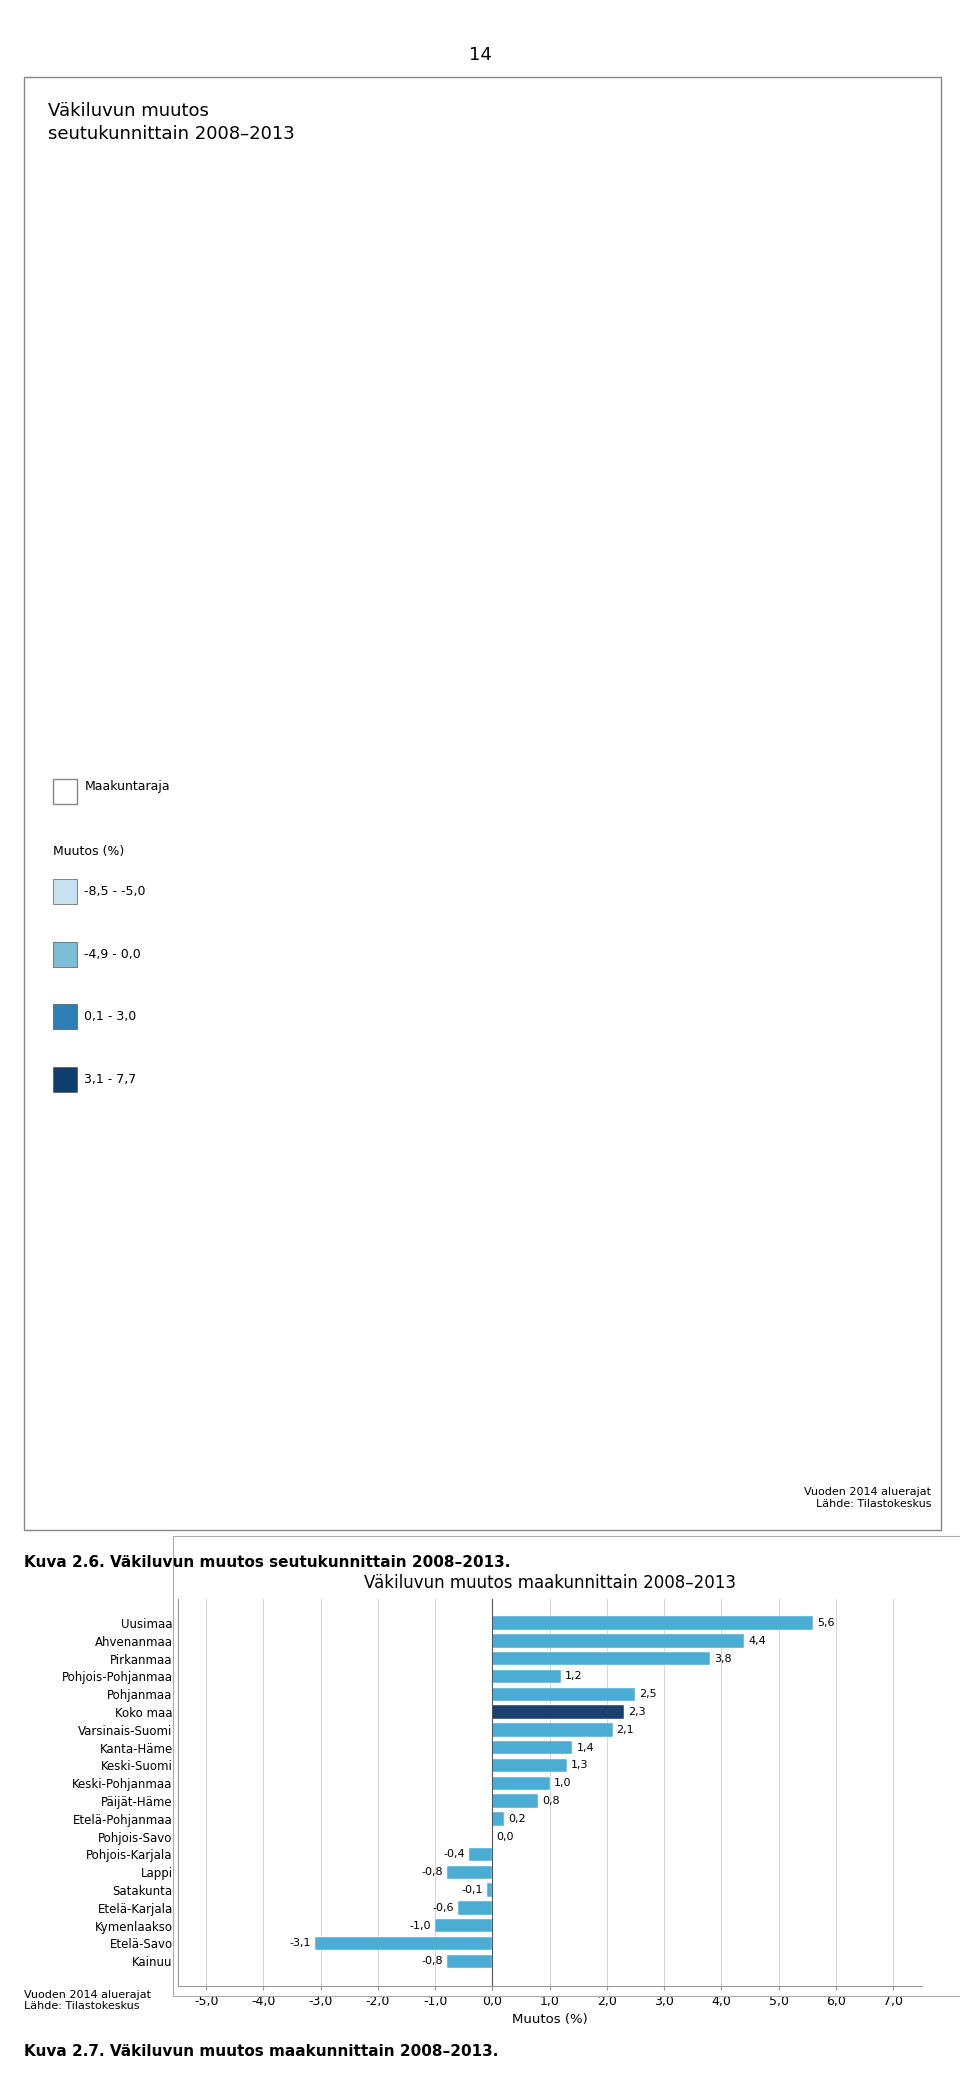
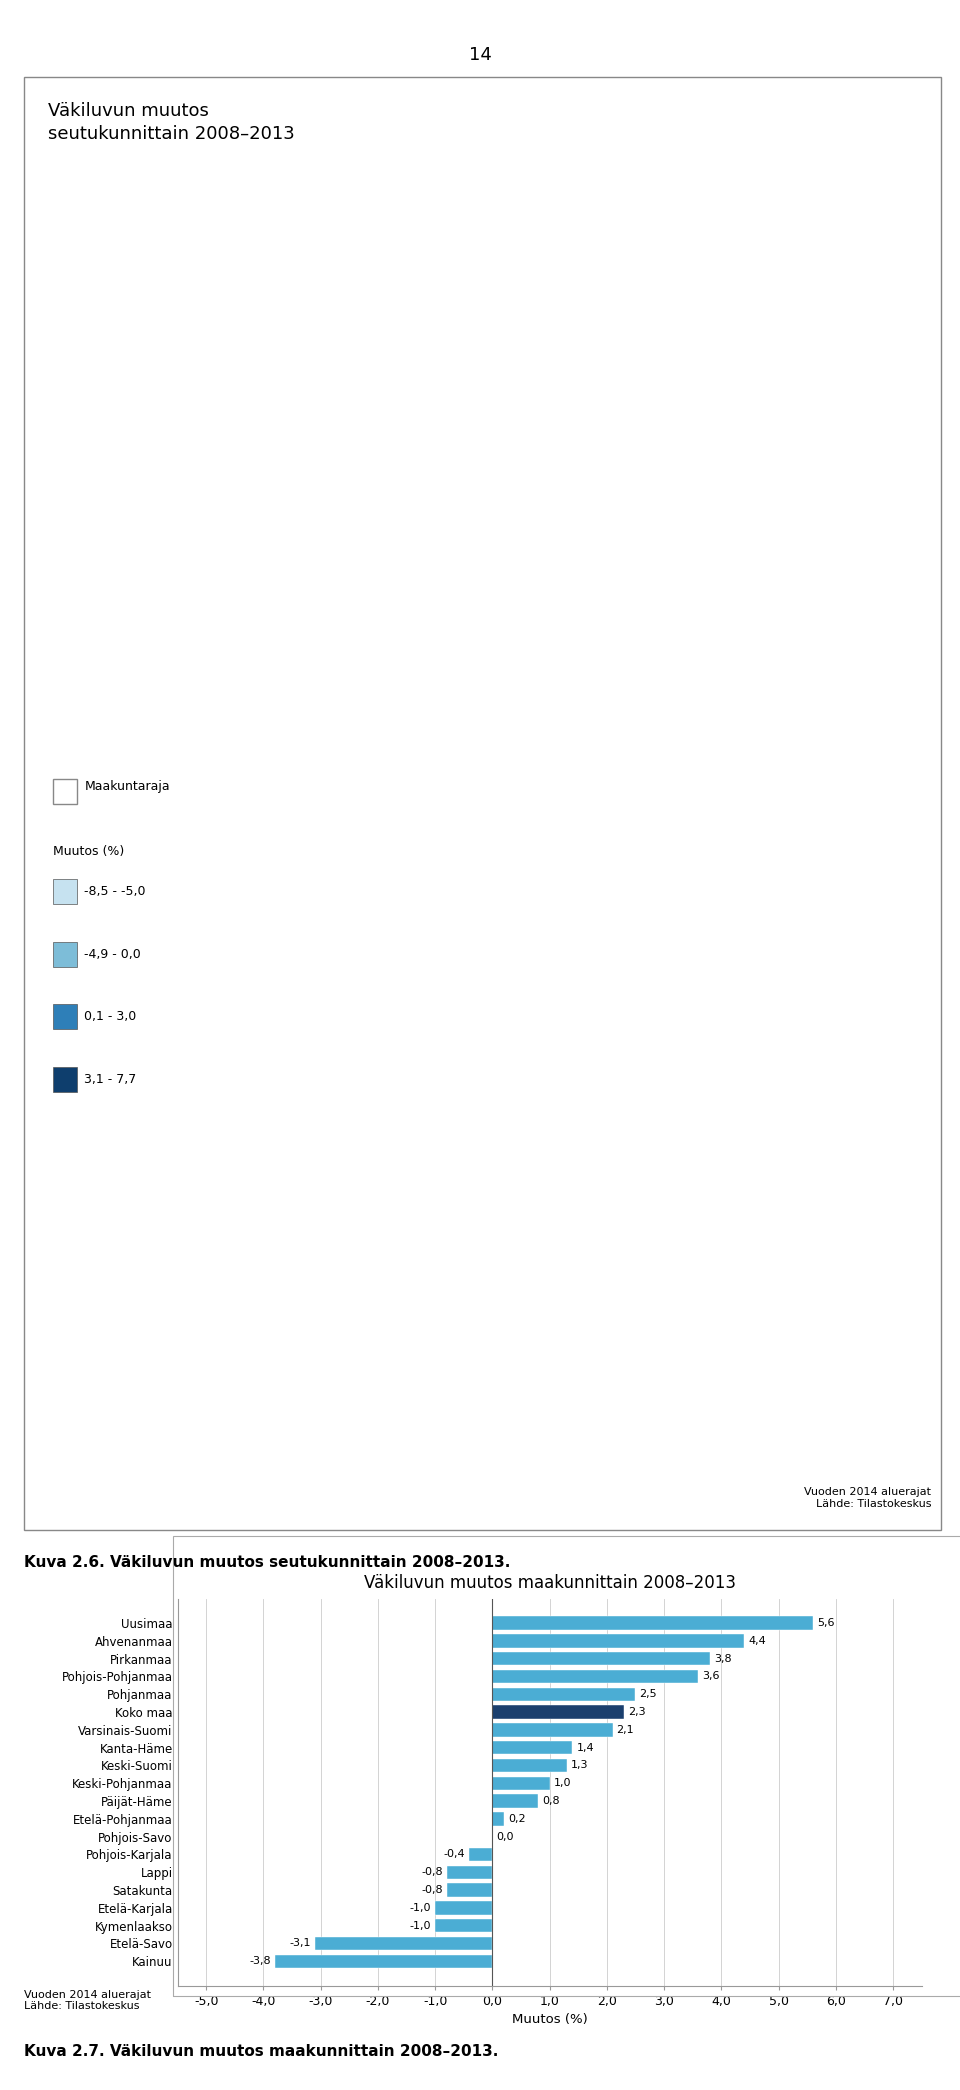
Pohjois-Pohjanmaa: 1,2 -> 3,6
Satakunta: -0,1 -> -0,8
Etelä-Karjala: -0,6 -> -1,0
Kainuu: -0,8 -> -3,8
